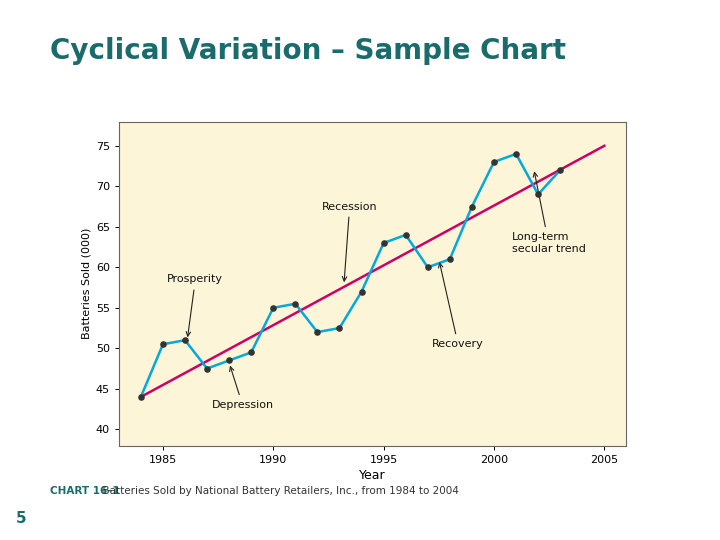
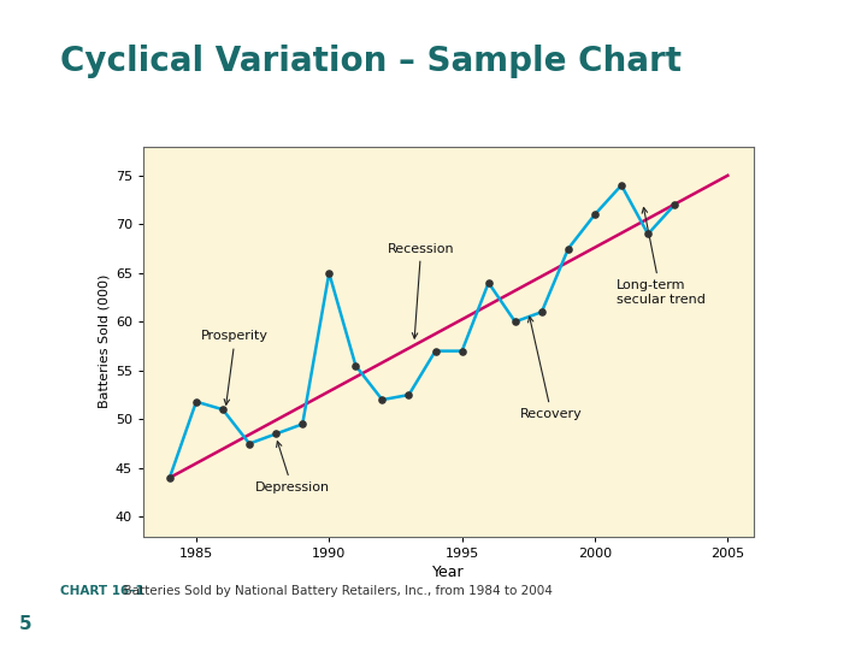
1985: 50.5 -> 51.8
1990: 55.0 -> 65.0
1995: 63.0 -> 57.0
2000: 73.0 -> 71.0
